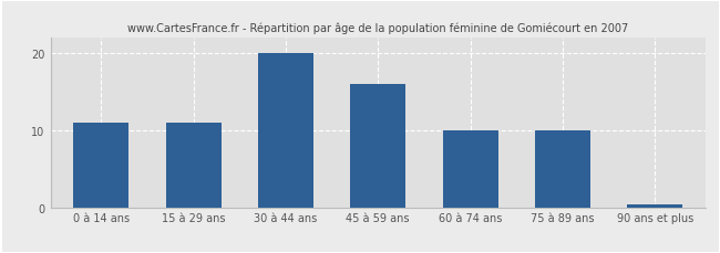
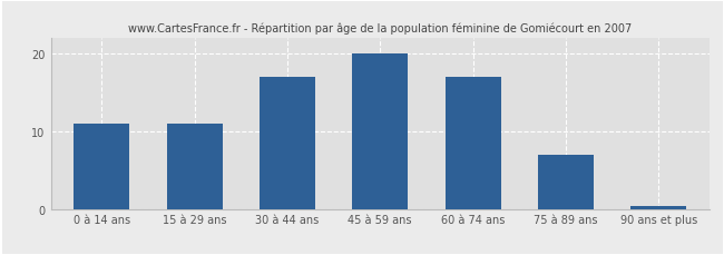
30 à 44 ans: 20.0 -> 17.0
45 à 59 ans: 16.0 -> 20.0
60 à 74 ans: 10.0 -> 17.0
75 à 89 ans: 10.0 -> 7.0
